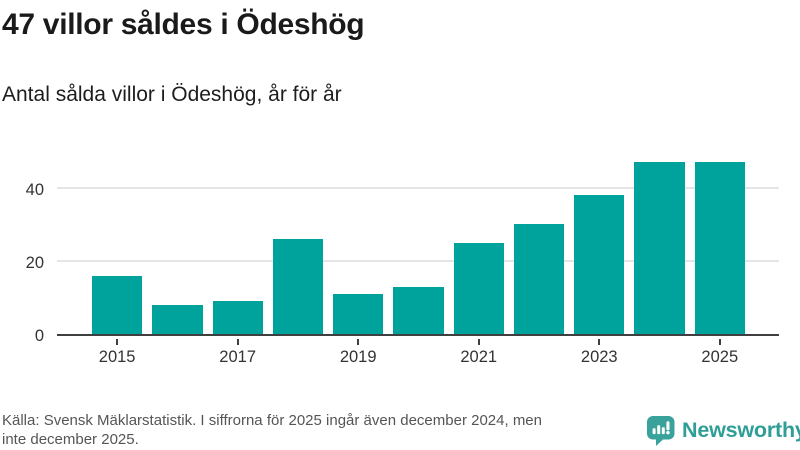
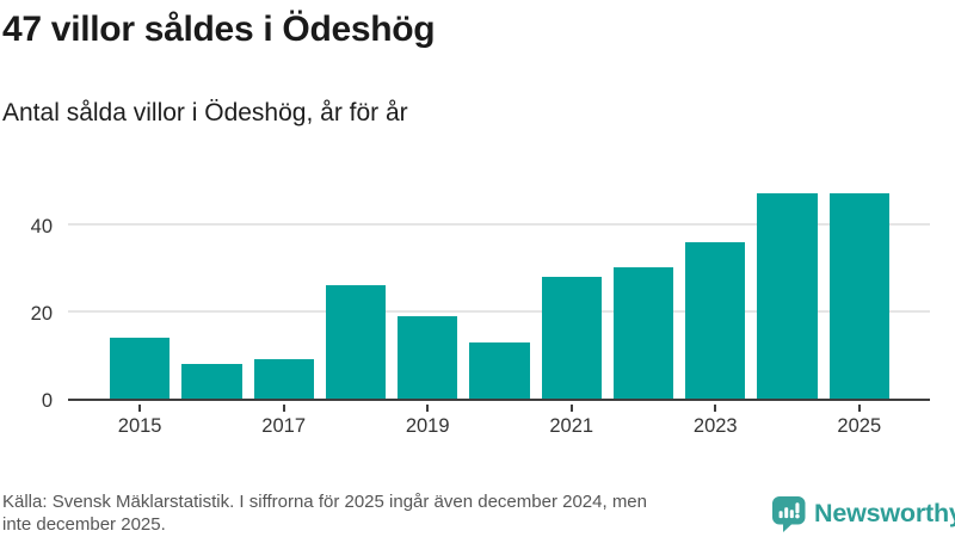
2015: 16 -> 14
2019: 11 -> 19
2021: 25 -> 28
2023: 38 -> 36
